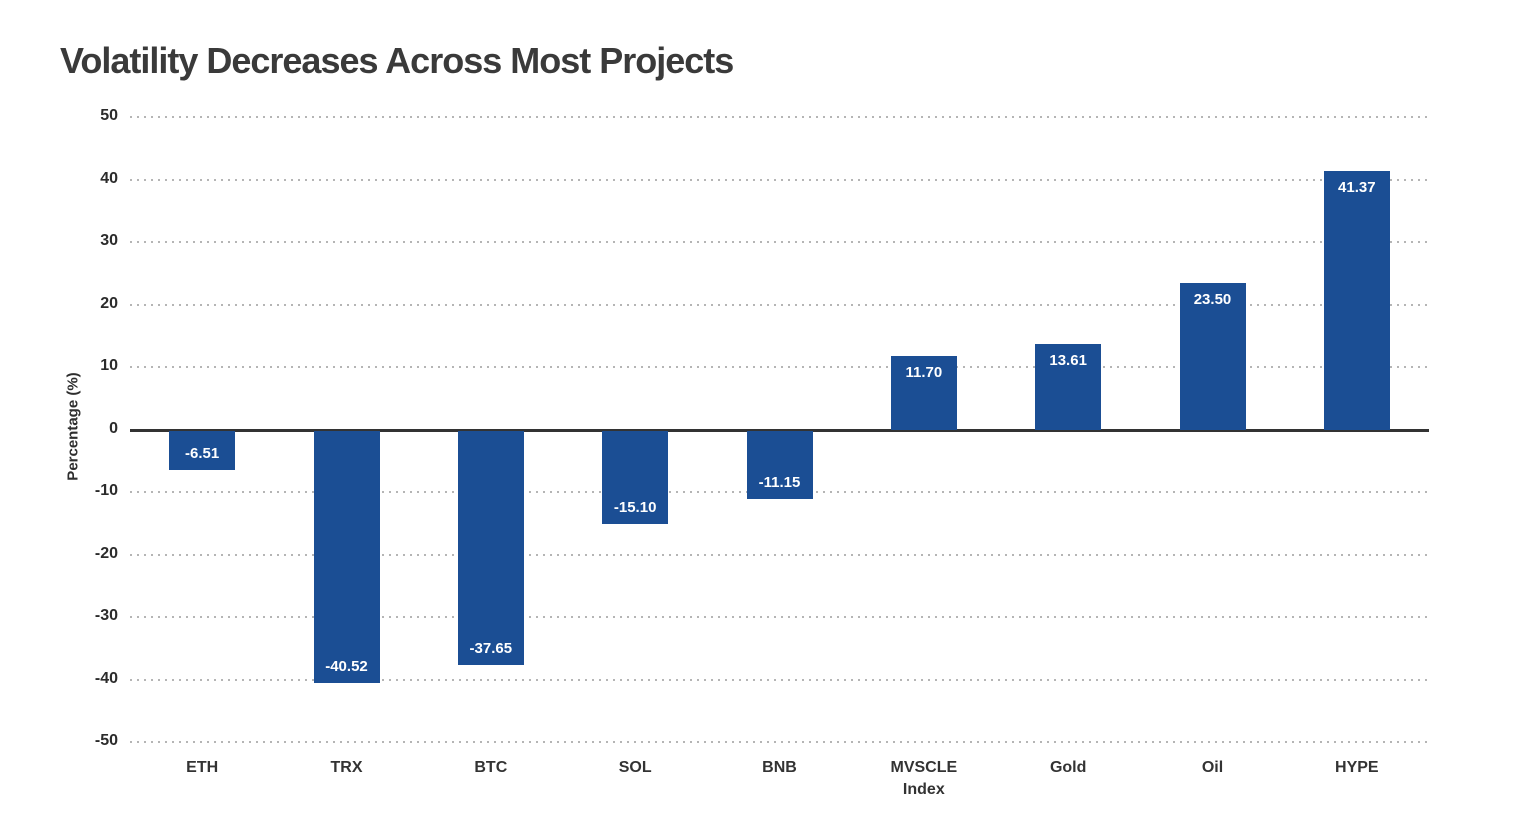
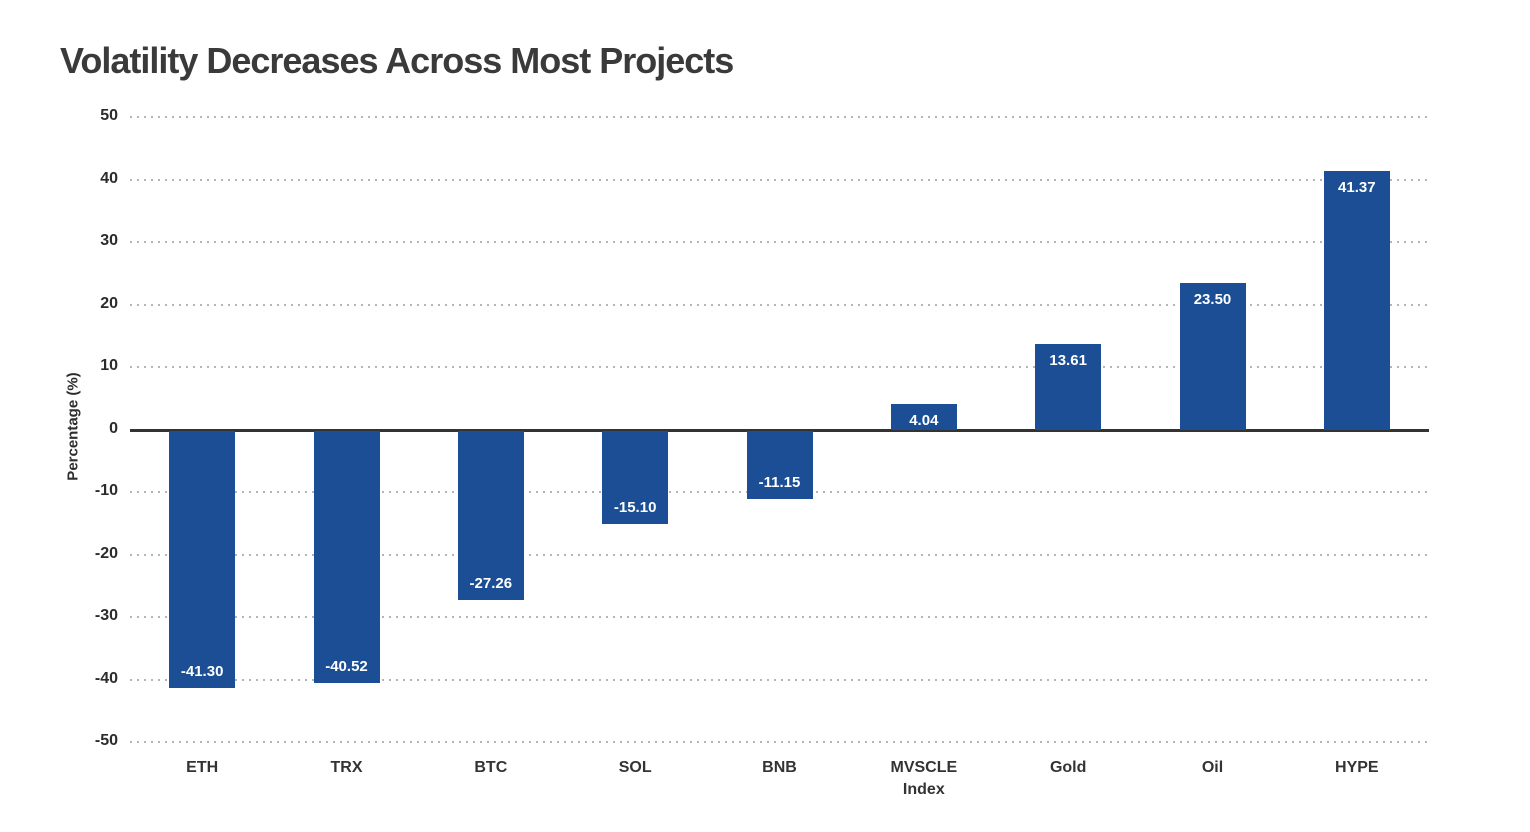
ETH: -6.51 -> -41.30
BTC: -37.65 -> -27.26
MVSCLE Index: 11.70 -> 4.04
